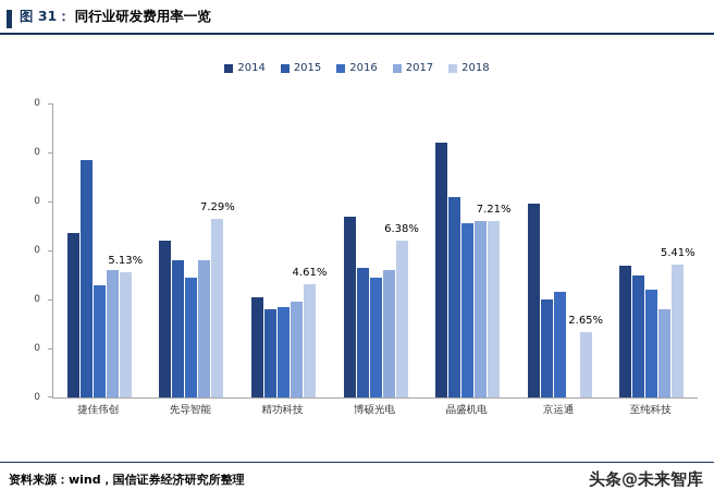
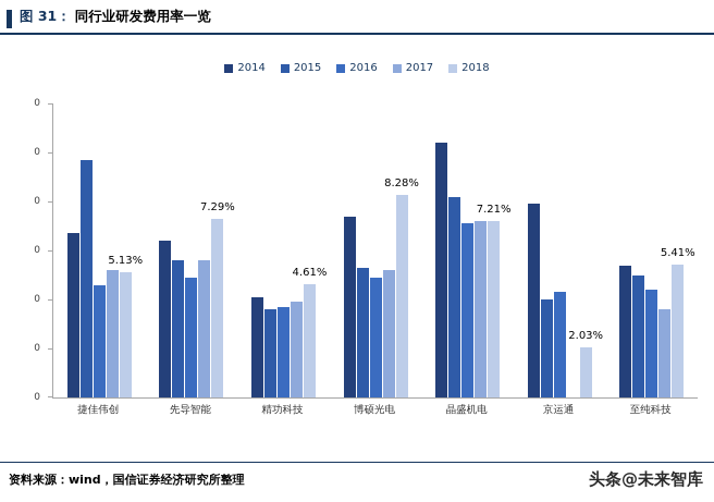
2018/博硕光电: 6.38% -> 8.28%
2018/京运通: 2.65% -> 2.03%
